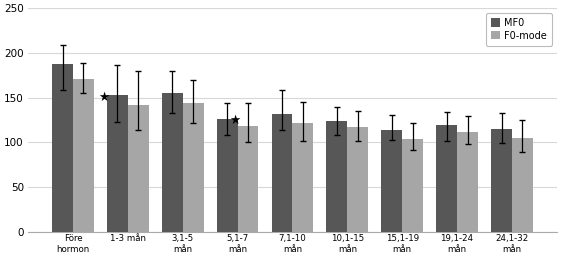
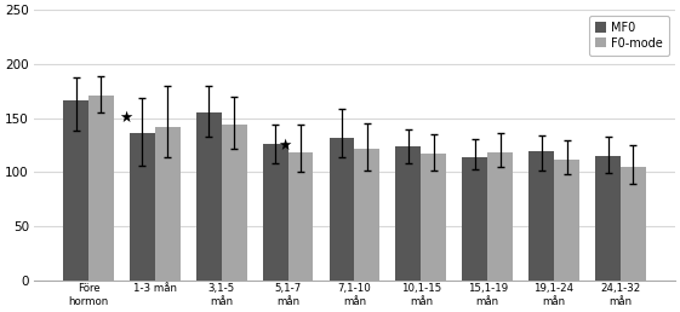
MF0/Före hormon: 187 -> 166
MF0/1-3 mån: 153 -> 136
F0-mode/15,1-19 mån: 104 -> 118
